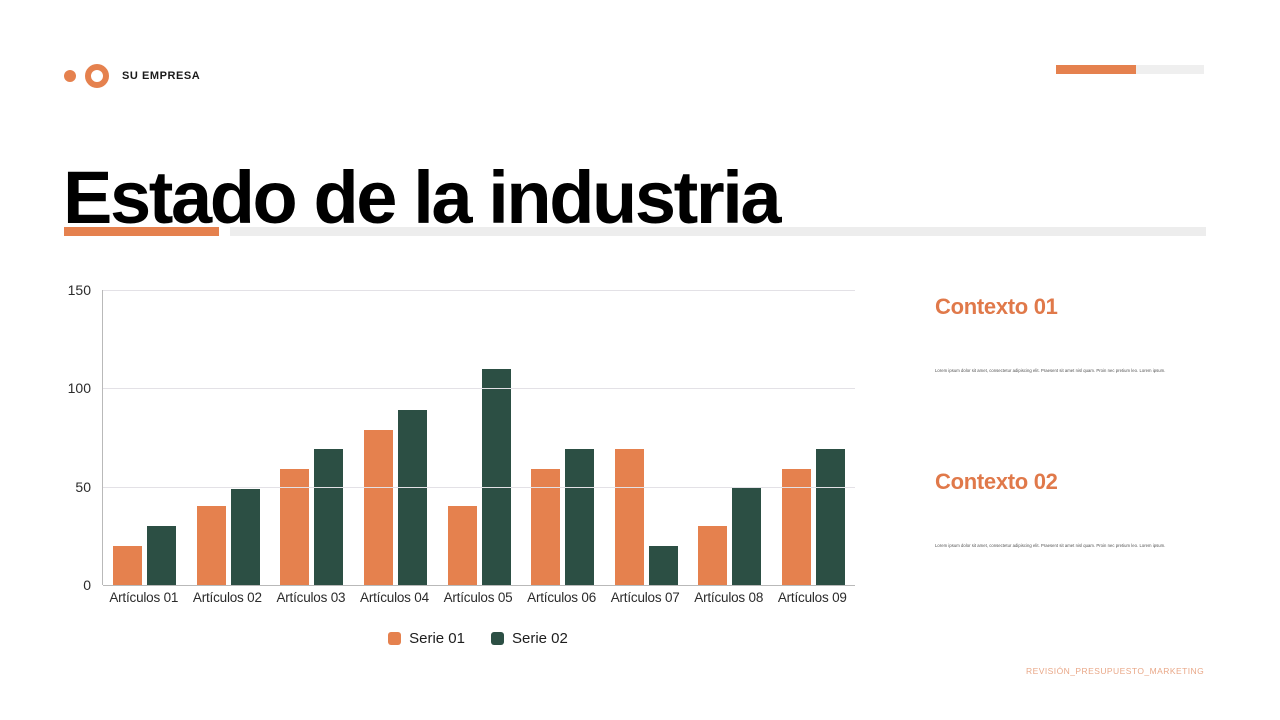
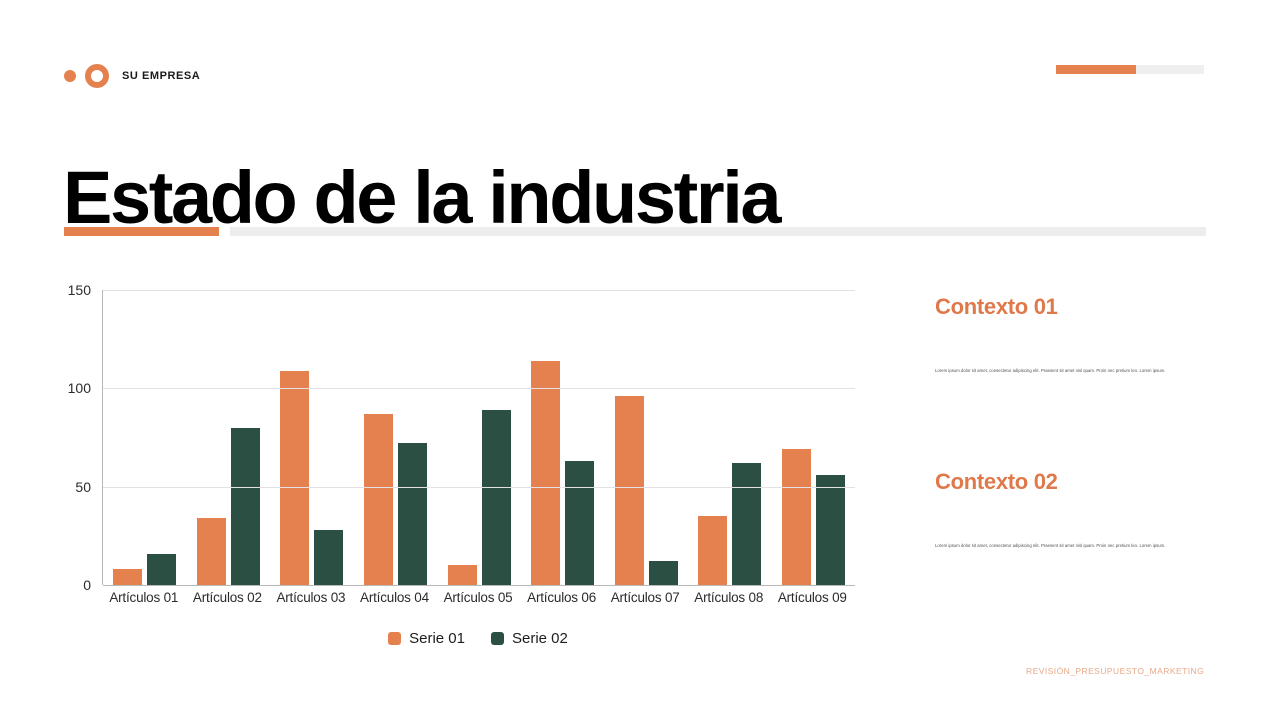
Serie 01/Artículos 01: 20 -> 8
Serie 02/Artículos 01: 30 -> 16
Serie 01/Artículos 02: 40 -> 34
Serie 02/Artículos 02: 49 -> 80
Serie 01/Artículos 03: 59 -> 109
Serie 02/Artículos 03: 69 -> 28
Serie 01/Artículos 04: 79 -> 87
Serie 02/Artículos 04: 89 -> 72
Serie 01/Artículos 05: 40 -> 10
Serie 02/Artículos 05: 110 -> 89
Serie 01/Artículos 06: 59 -> 114
Serie 02/Artículos 06: 69 -> 63
Serie 01/Artículos 07: 69 -> 96
Serie 02/Artículos 07: 20 -> 12
Serie 01/Artículos 08: 30 -> 35
Serie 02/Artículos 08: 50 -> 62
Serie 01/Artículos 09: 59 -> 69
Serie 02/Artículos 09: 69 -> 56
